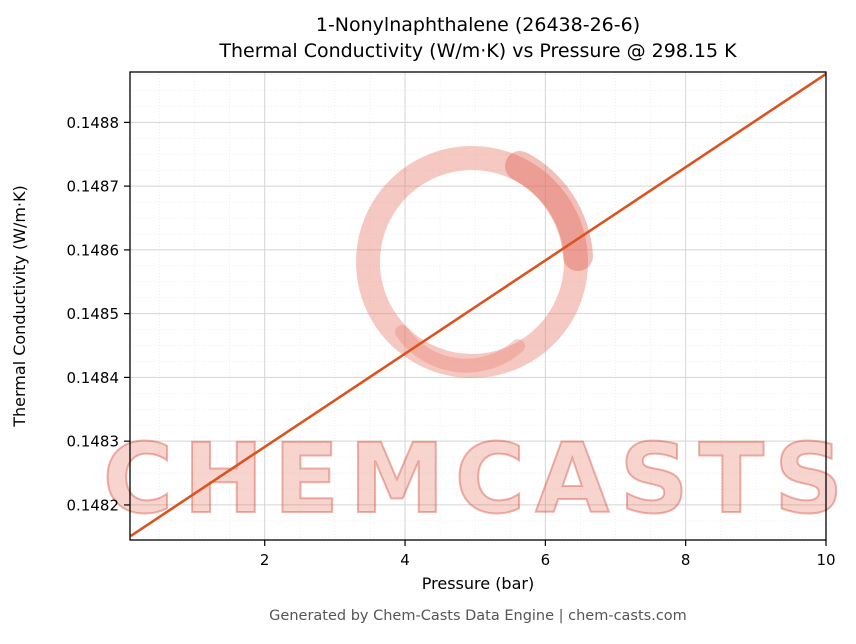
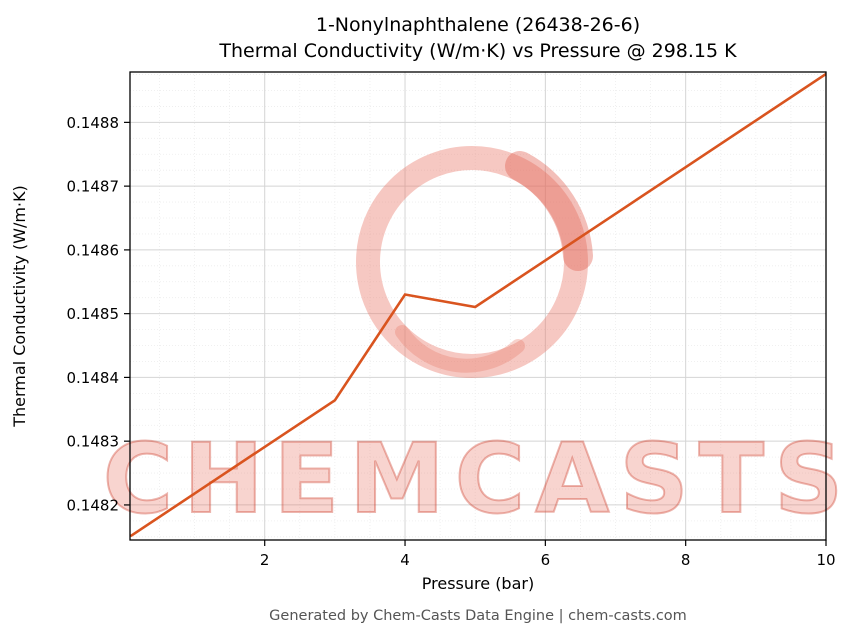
4: 0.14844 -> 0.14853
